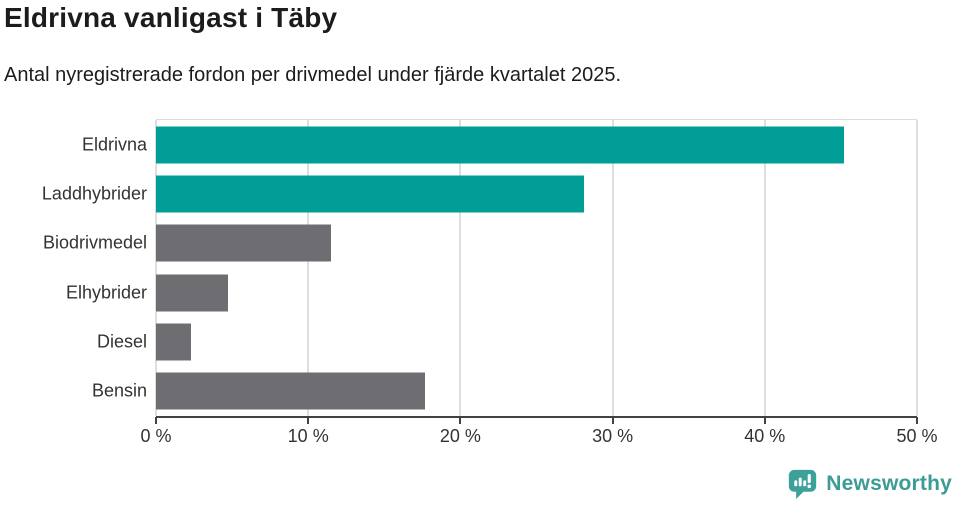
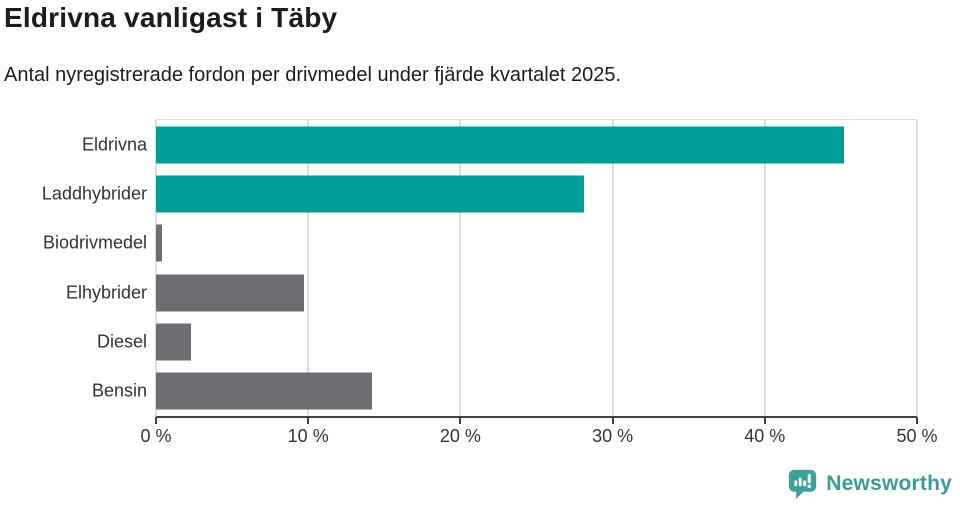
Biodrivmedel: 11.5% -> 0.4%
Elhybrider: 4.7% -> 9.7%
Bensin: 17.7% -> 14.2%
